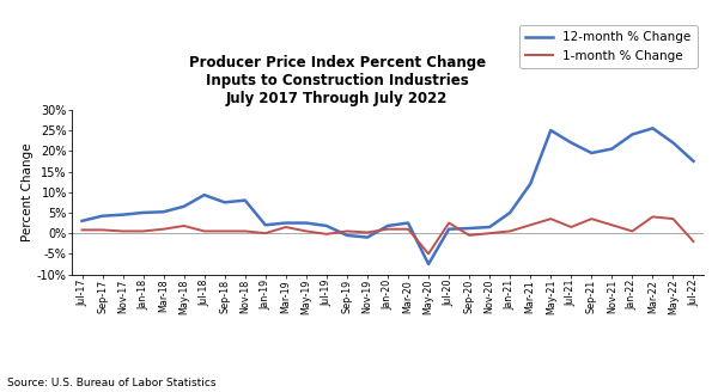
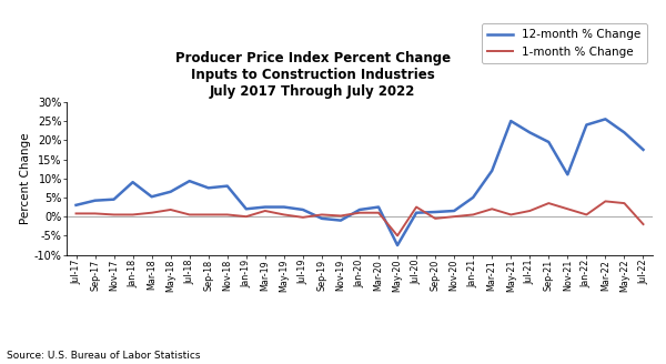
12-month % Change/Jan-18: 5.0% -> 9.0%
1-month % Change/May-21: 3.5% -> 0.5%
12-month % Change/Nov-21: 20.5% -> 11.0%
